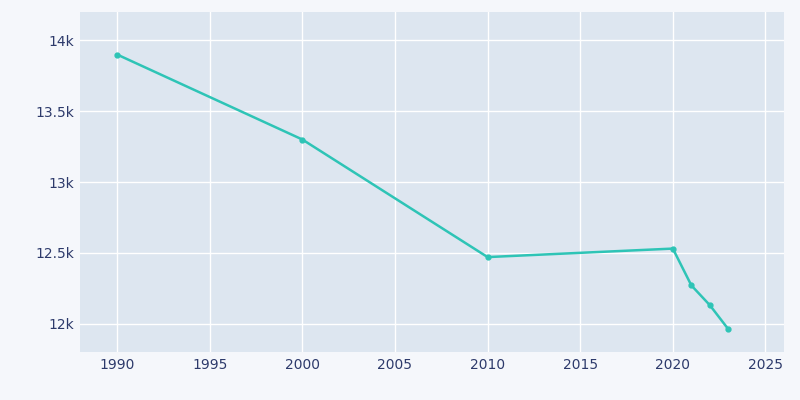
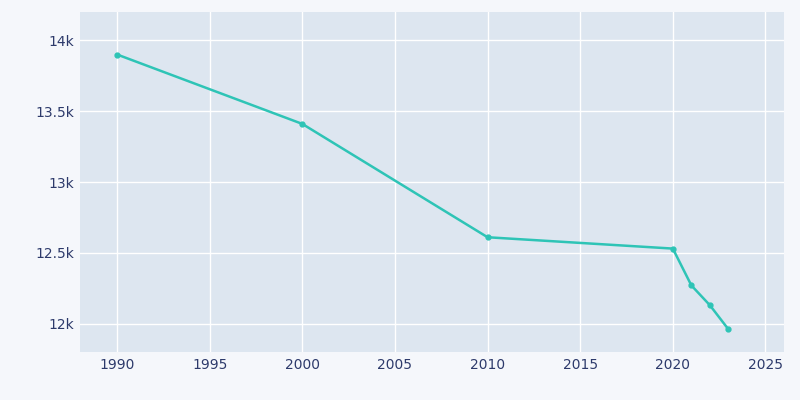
2000: 13.30k -> 13.41k
2010: 12.47k -> 12.61k
